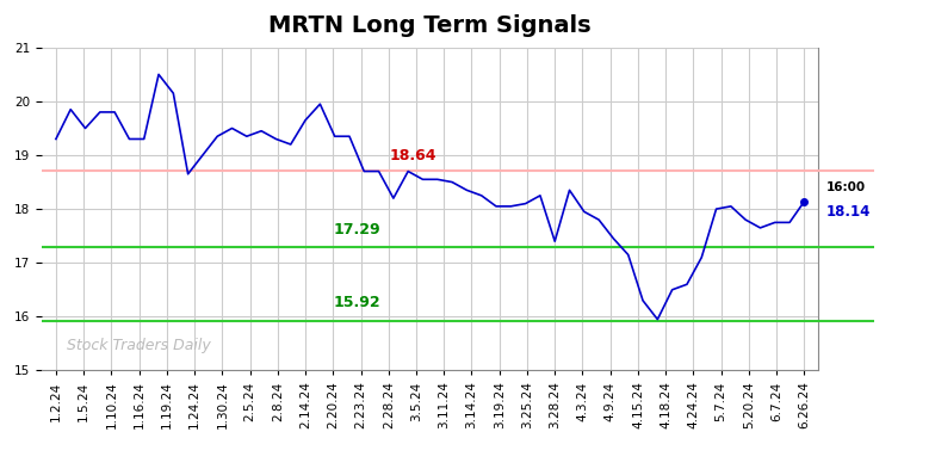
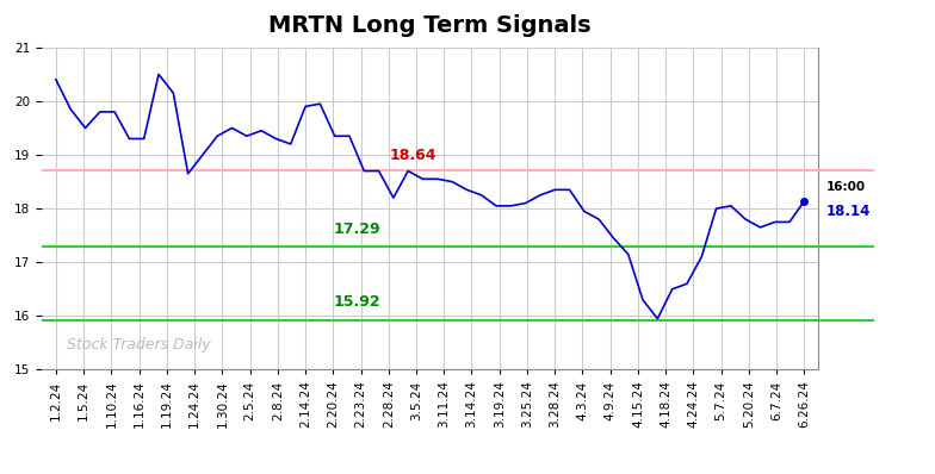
1.2.24: 19.30 -> 20.40
2.14.24: 19.65 -> 19.90
3.28.24: 17.40 -> 18.35
